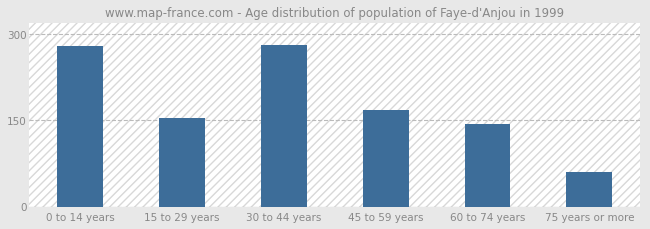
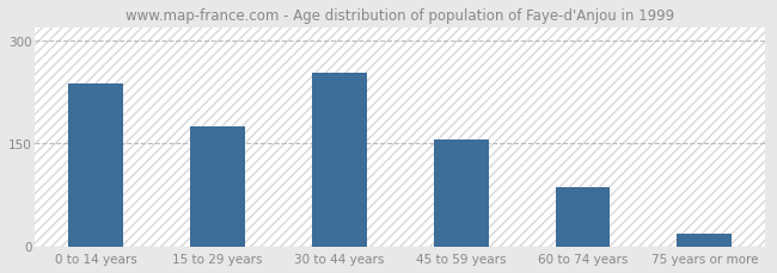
0 to 14 years: 280 -> 238
15 to 29 years: 155 -> 176
30 to 44 years: 282 -> 254
45 to 59 years: 168 -> 156
60 to 74 years: 144 -> 86
75 years or more: 60 -> 18
